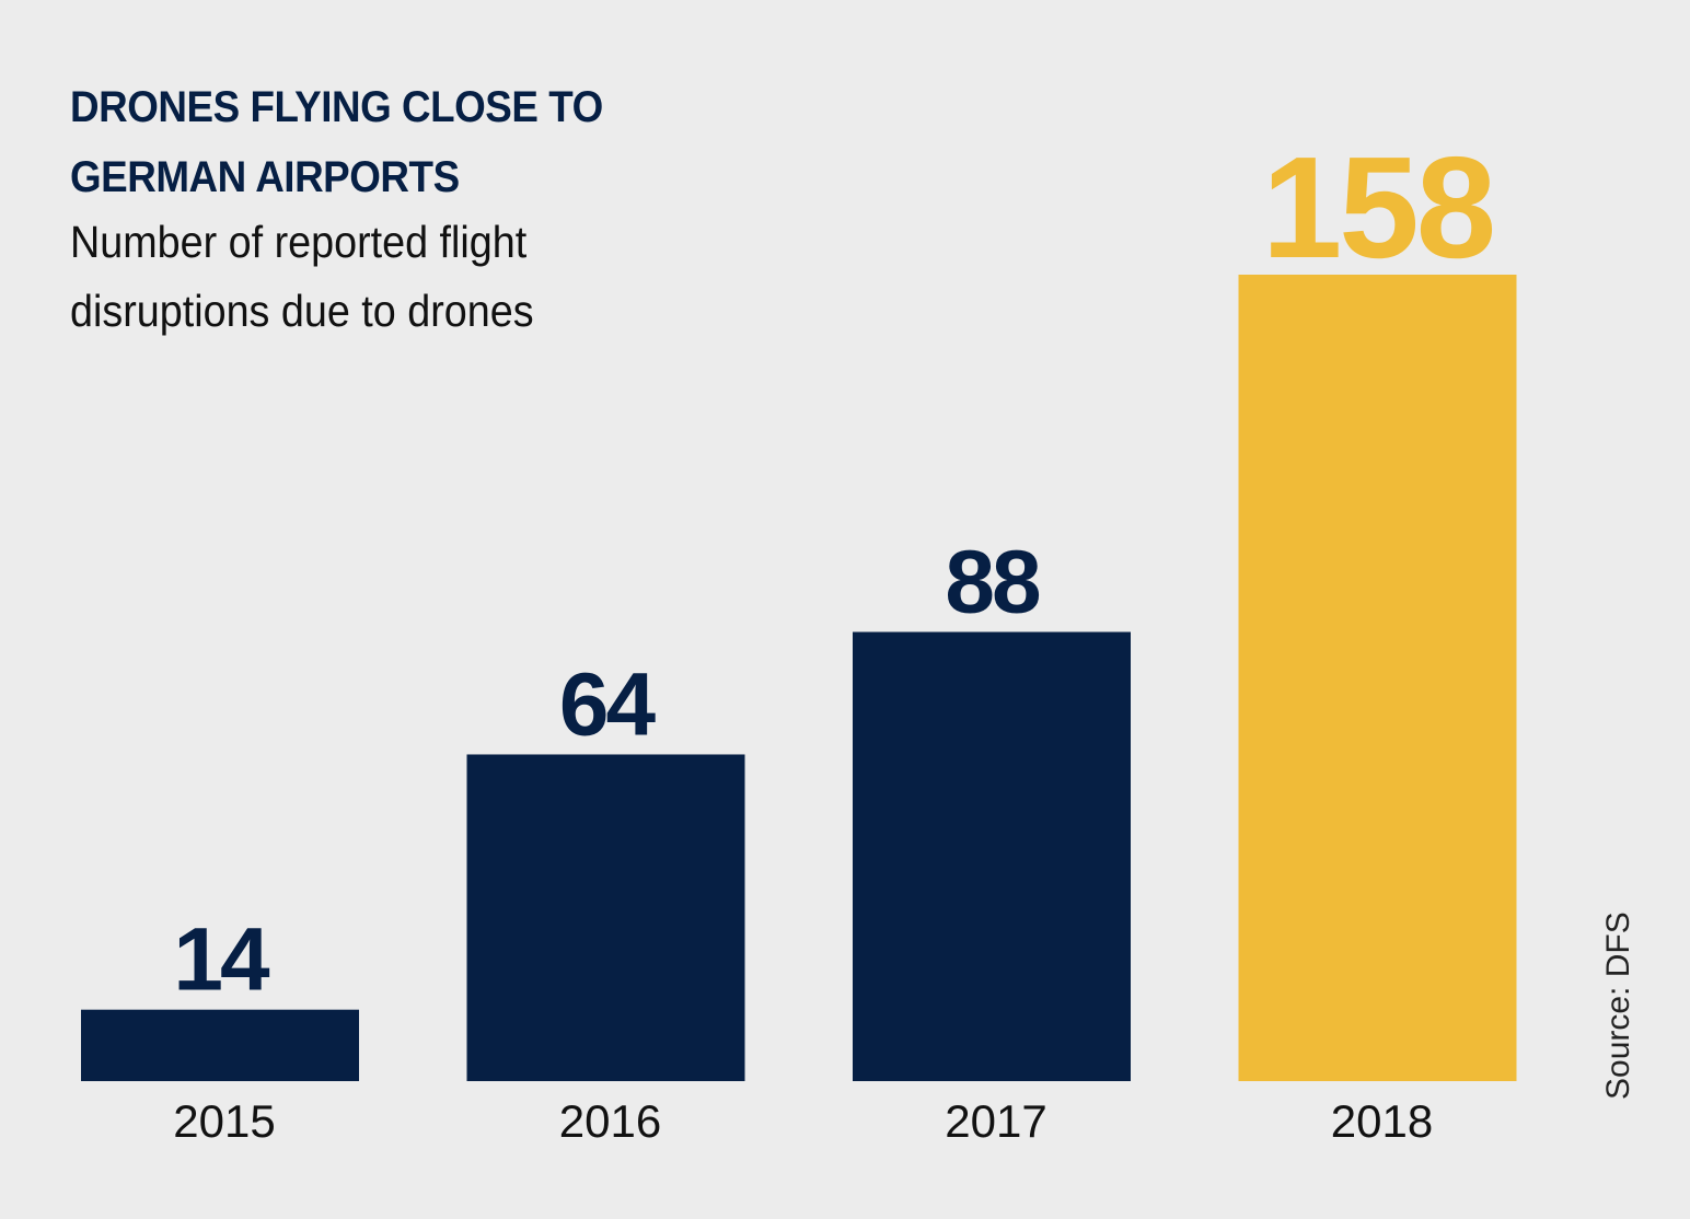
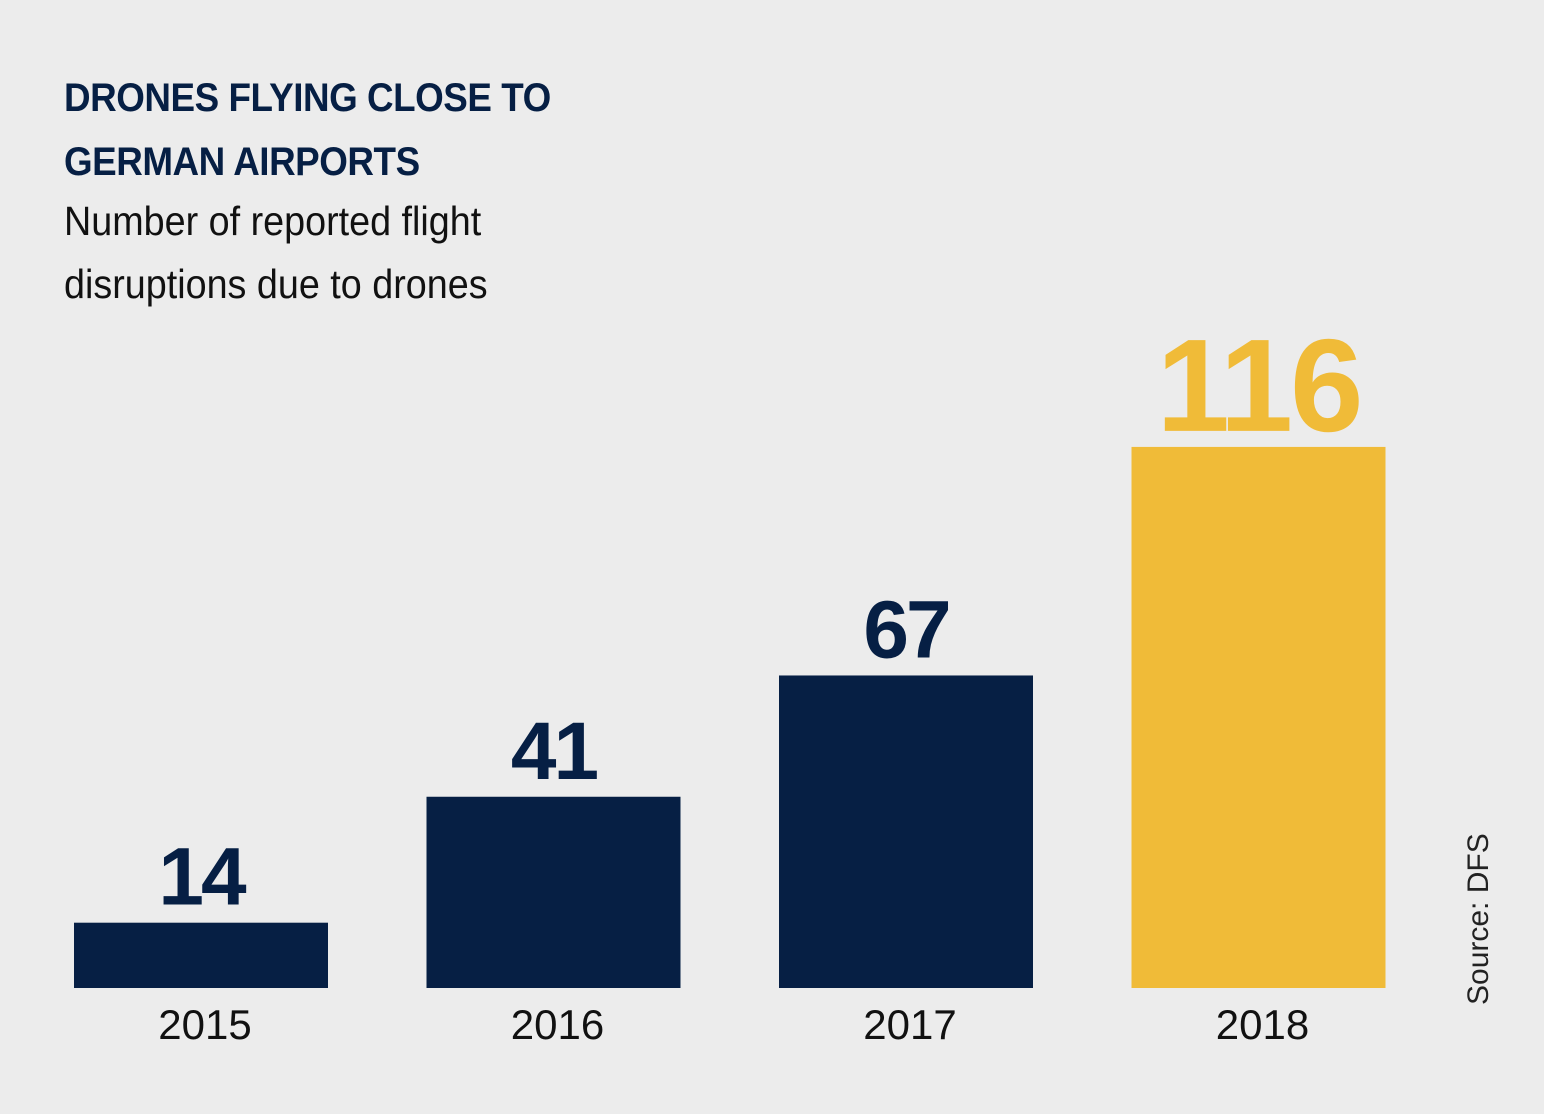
2016: 64 -> 41
2017: 88 -> 67
2018: 158 -> 116
